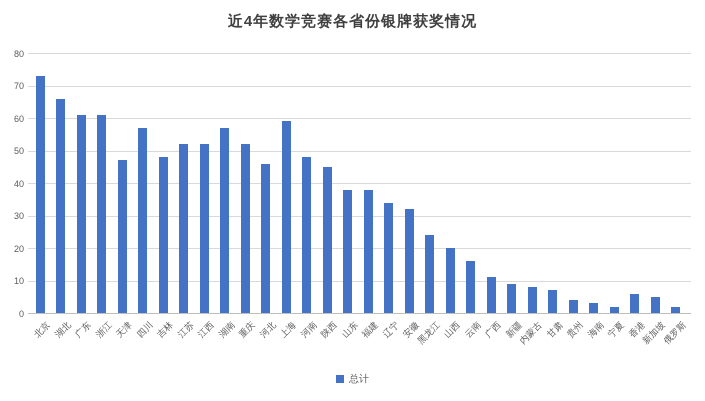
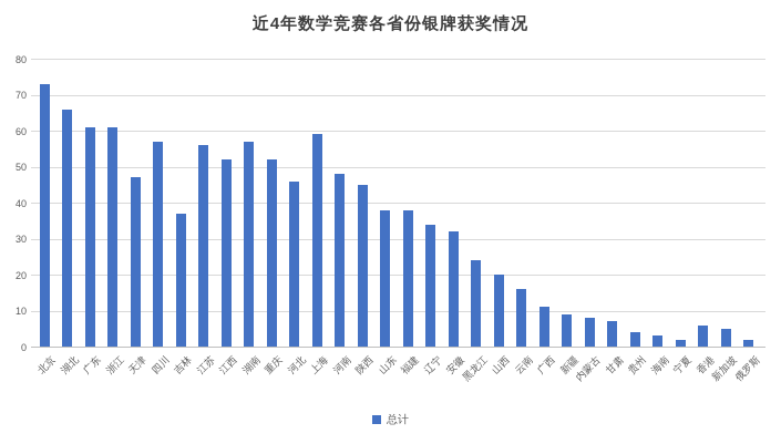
吉林: 48 -> 37
江苏: 52 -> 56
